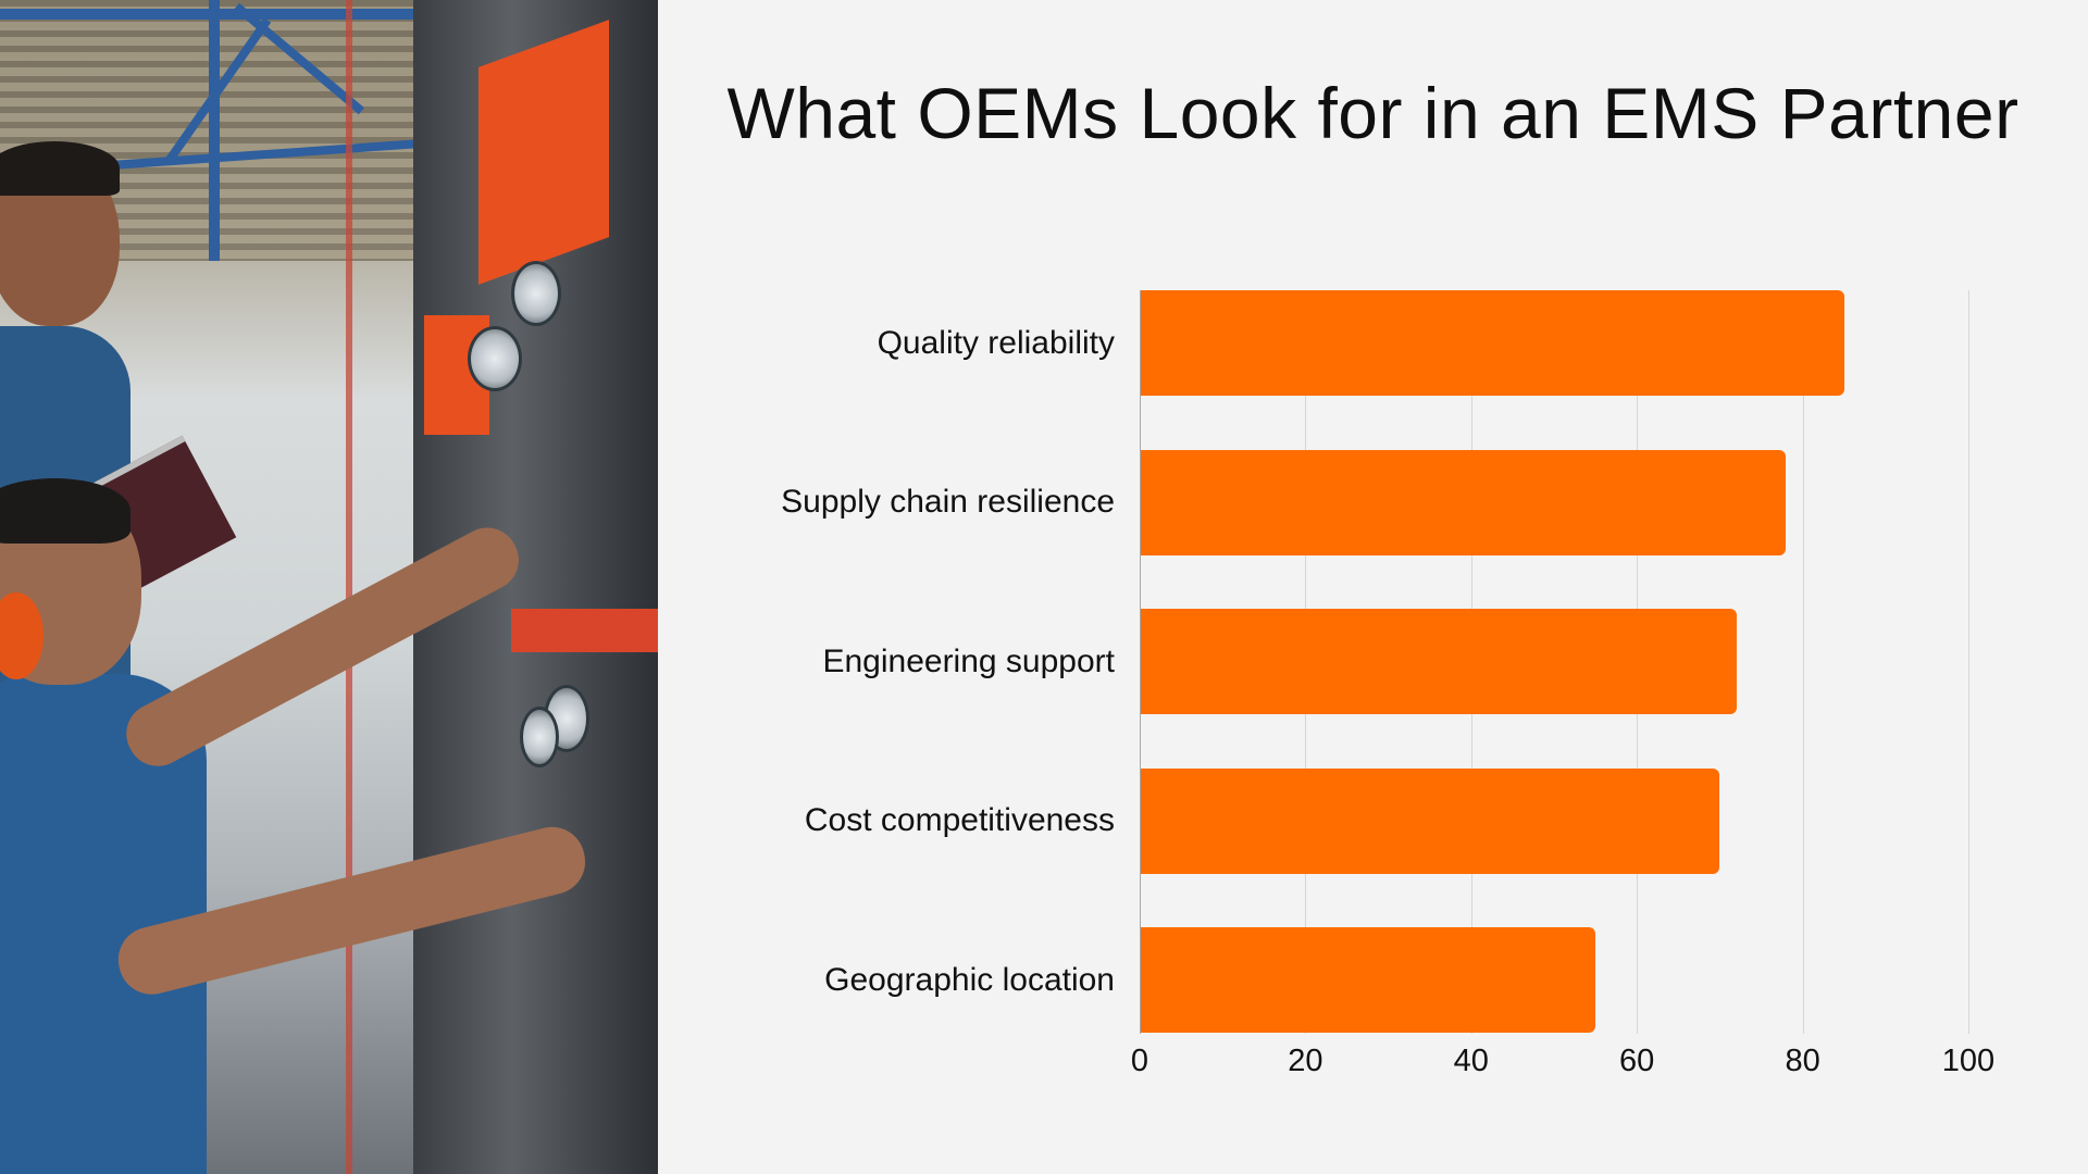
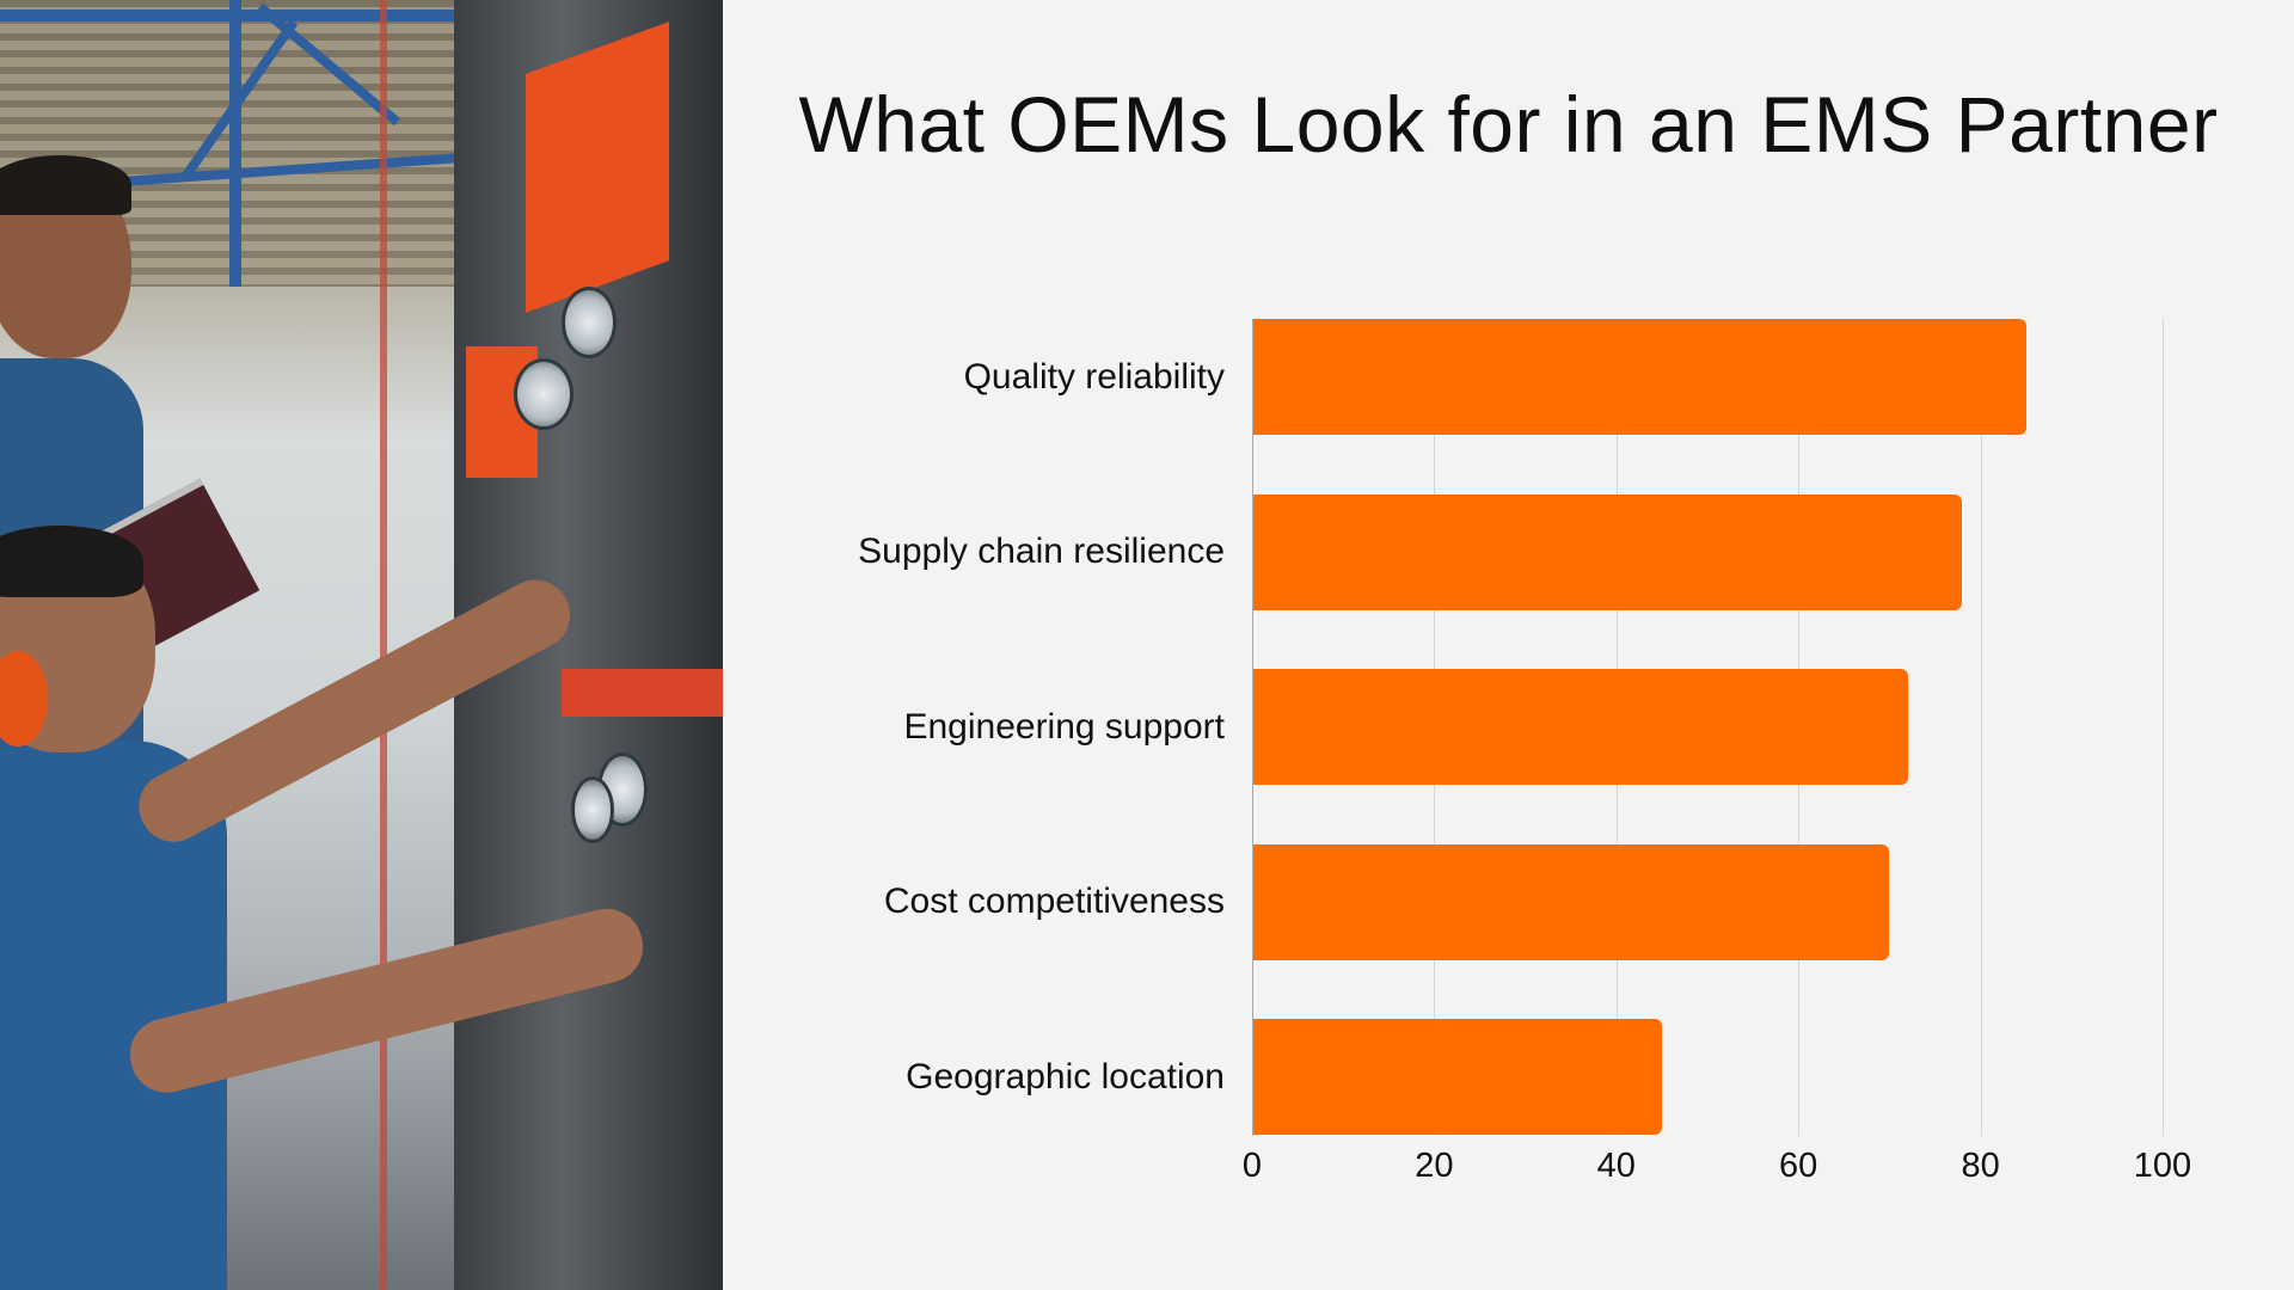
Geographic location: 55 -> 45
